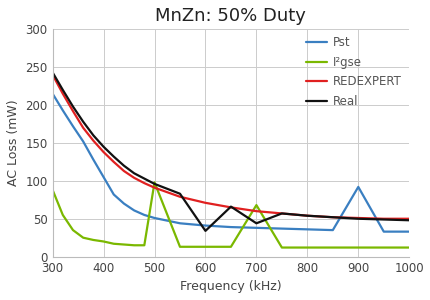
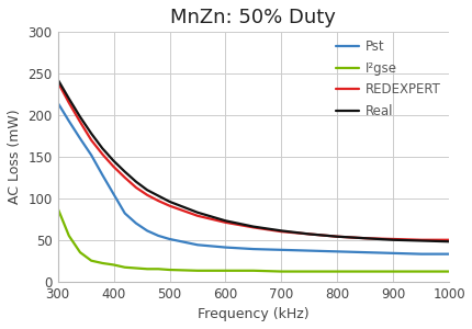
I²gse/500: 98 -> 14
Real/600: 34 -> 73
I²gse/700: 68 -> 12
Real/700: 44 -> 61
Pst/900: 92 -> 34
